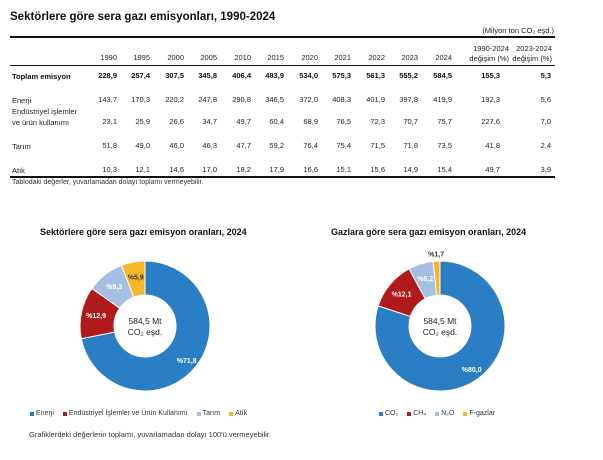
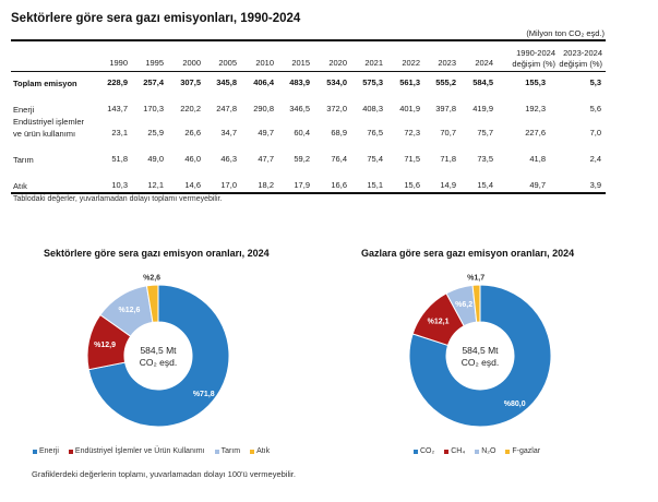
Sektörlere göre sera gazı emisyon oranları, 2024/Tarım: 9,3 -> 12,6
Sektörlere göre sera gazı emisyon oranları, 2024/Atık: 5,9 -> 2,6
